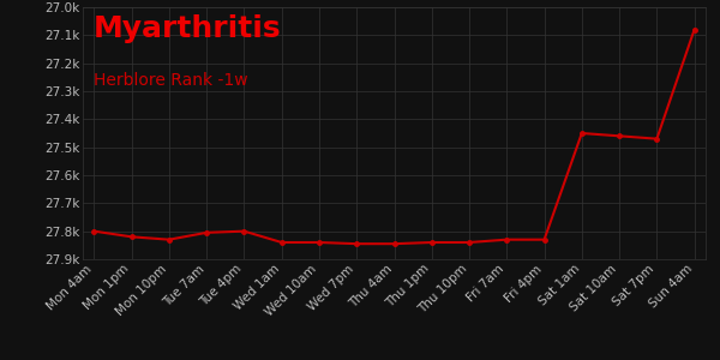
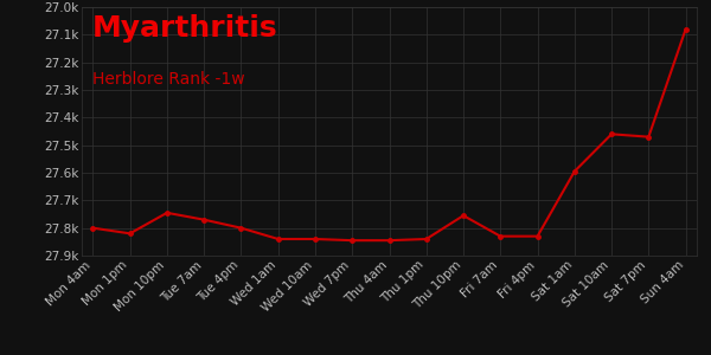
Mon 10pm: 27.830k -> 27.745k
Tue 7am: 27.805k -> 27.770k
Thu 10pm: 27.840k -> 27.755k
Sat 1am: 27.450k -> 27.595k
